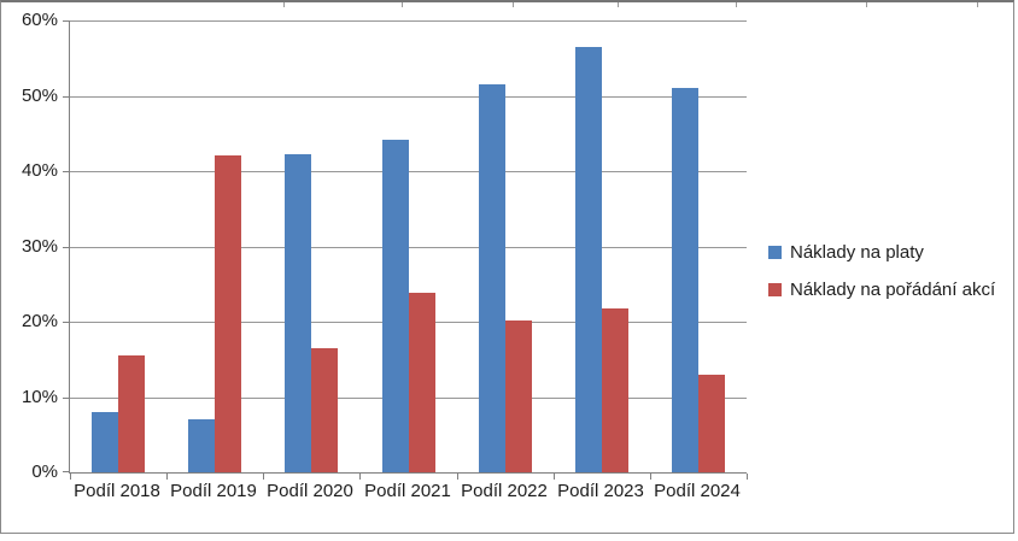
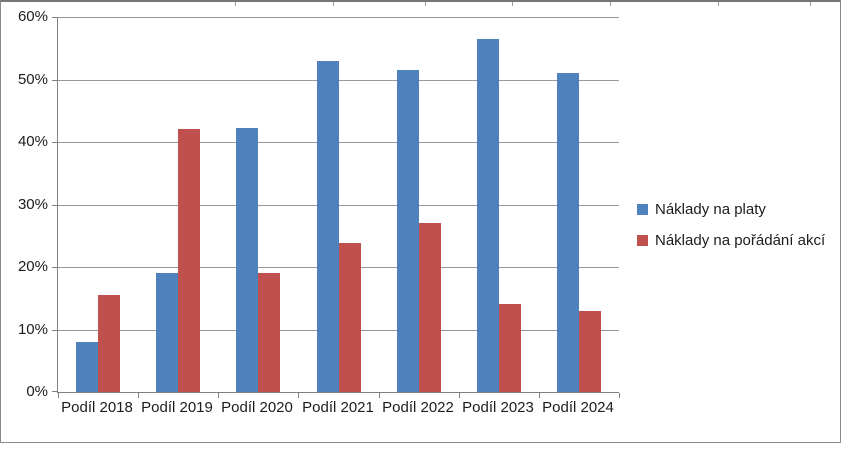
Náklady na platy/Podíl 2019: 7% -> 19%
Náklady na pořádání akcí/Podíl 2020: 16% -> 19%
Náklady na platy/Podíl 2021: 44% -> 53%
Náklady na pořádání akcí/Podíl 2022: 20% -> 27%
Náklady na pořádání akcí/Podíl 2023: 22% -> 14%
